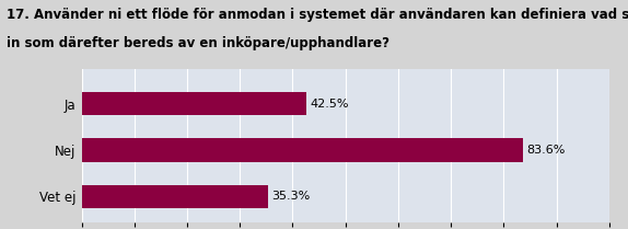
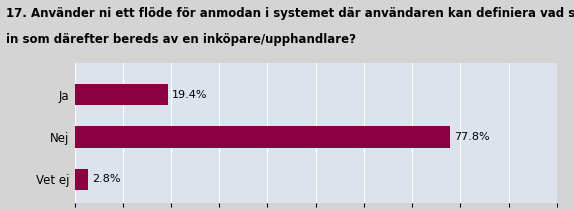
Ja: 42.5% -> 19.4%
Nej: 83.6% -> 77.8%
Vet ej: 35.3% -> 2.8%
